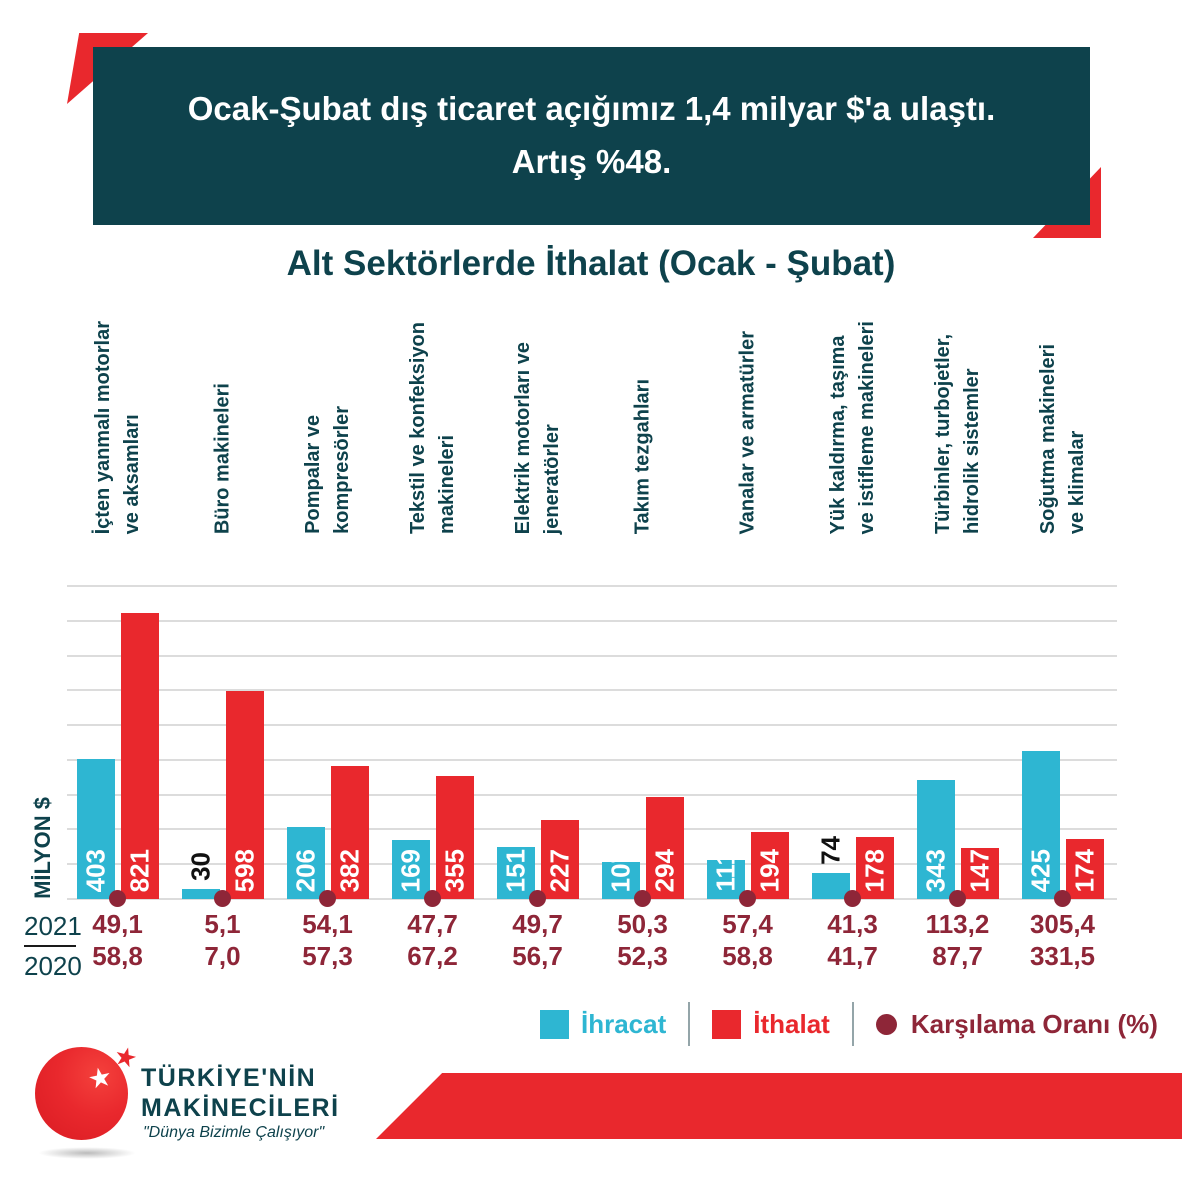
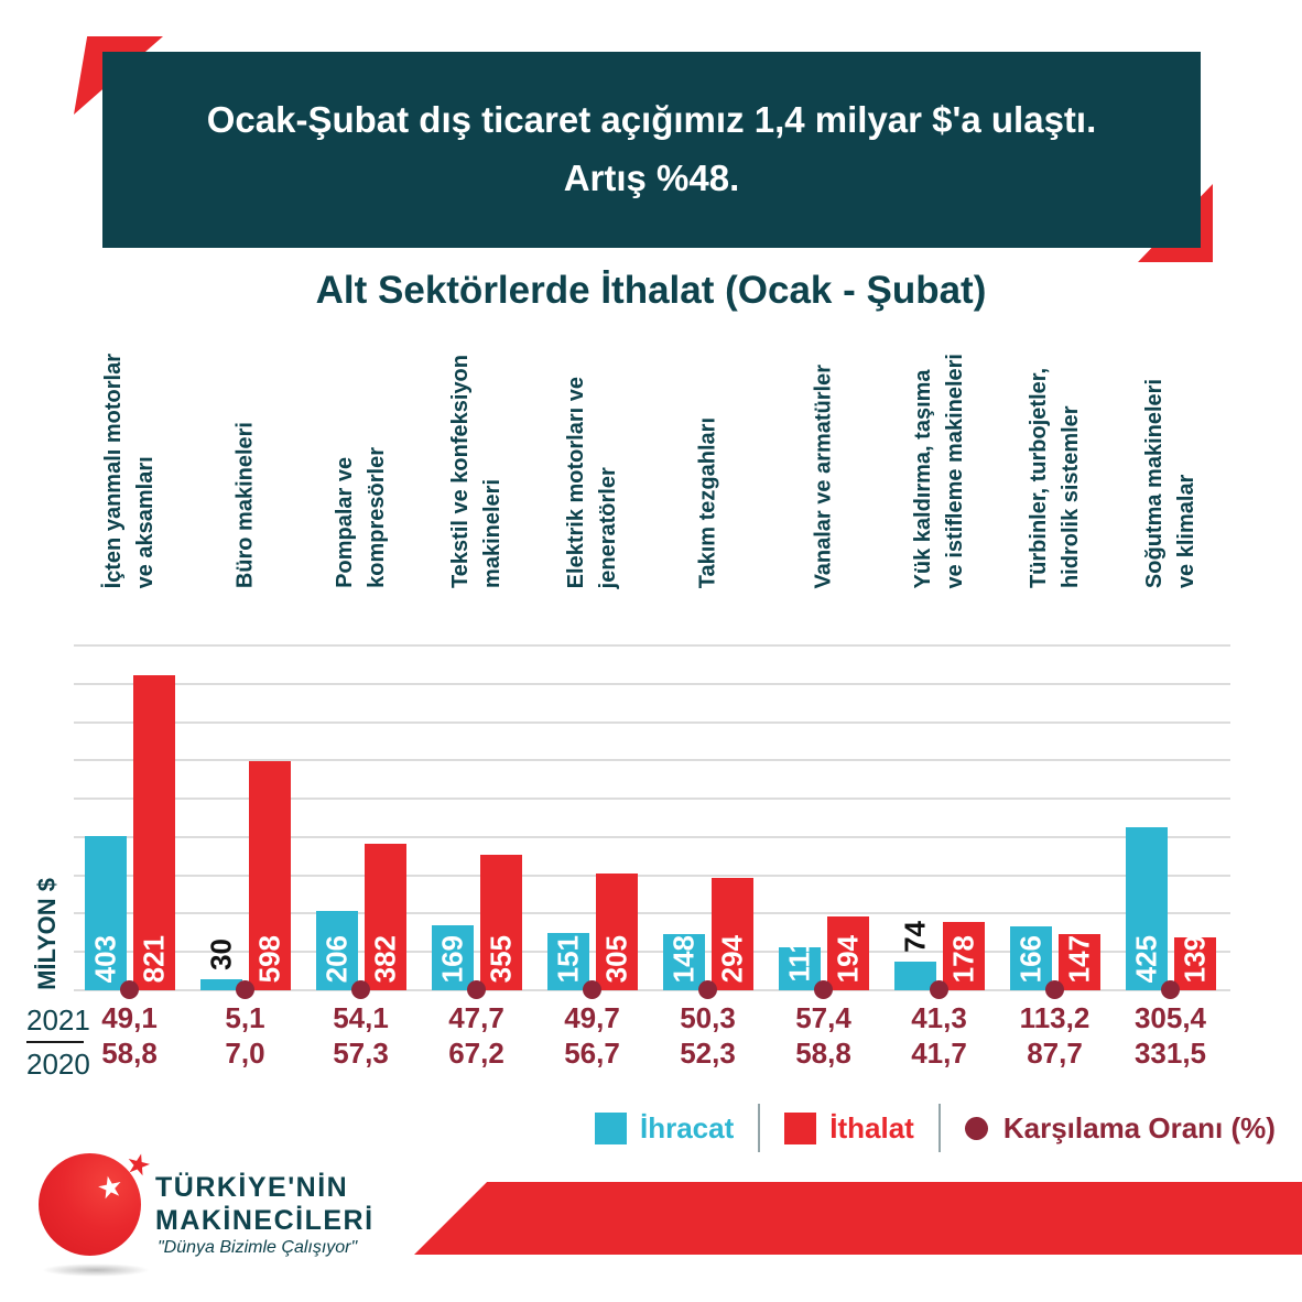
İthalat/Elektrik motorları ve jeneratörler: 227 -> 305
İhracat/Takım tezgahları: 107 -> 148
İhracat/Türbinler, turbojetler, hidrolik sistemler: 343 -> 166
İthalat/Soğutma makineleri ve klimalar: 174 -> 139
